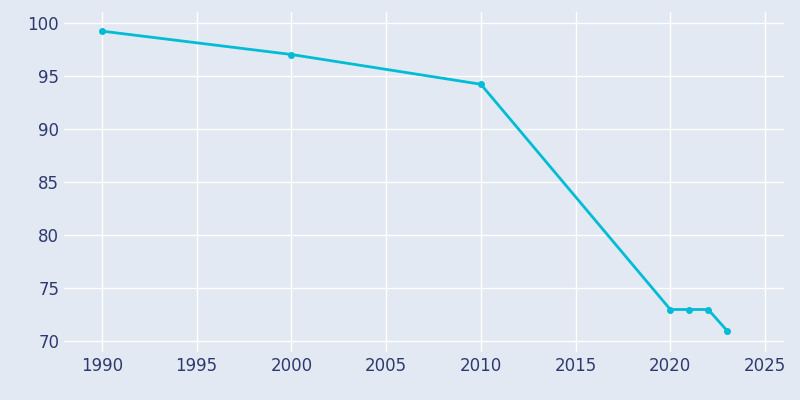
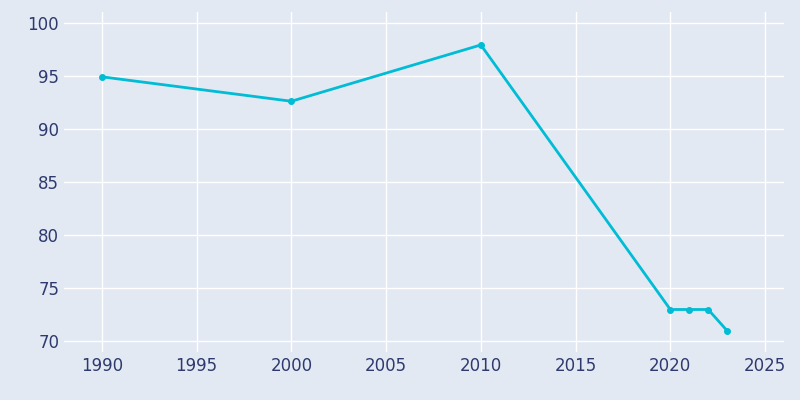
1990: 99.2 -> 94.9
2000: 97.0 -> 92.6
2010: 94.2 -> 97.9
